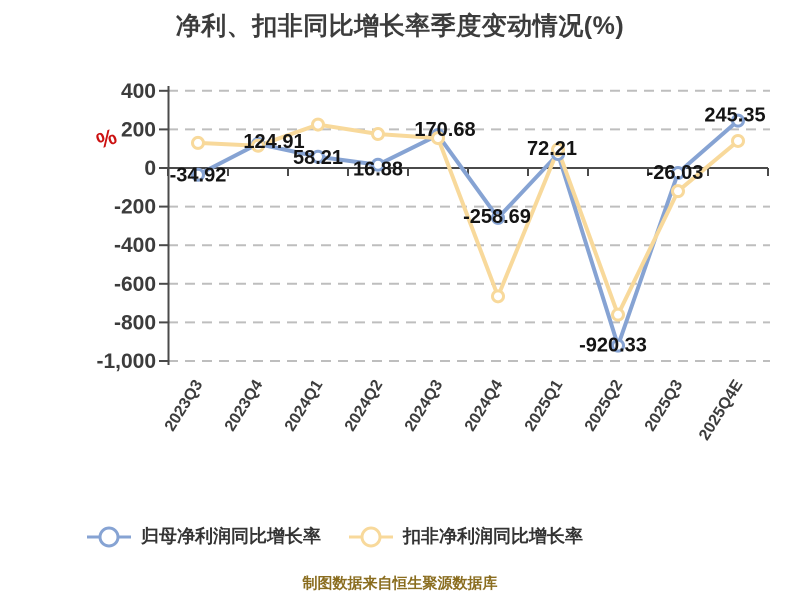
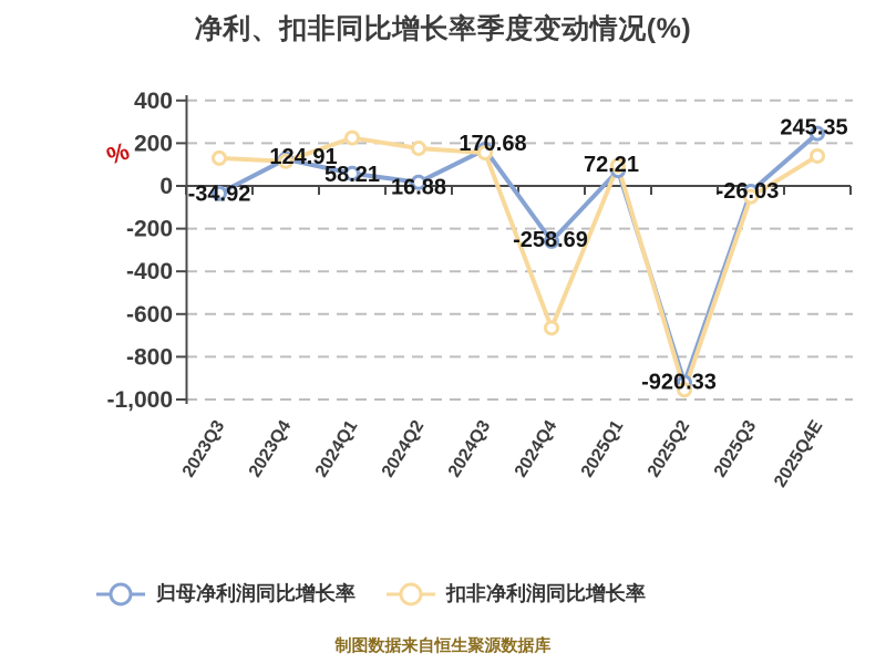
扣非净利润同比增长率/2025Q2: -760 -> -960
扣非净利润同比增长率/2025Q3: -120 -> -50
